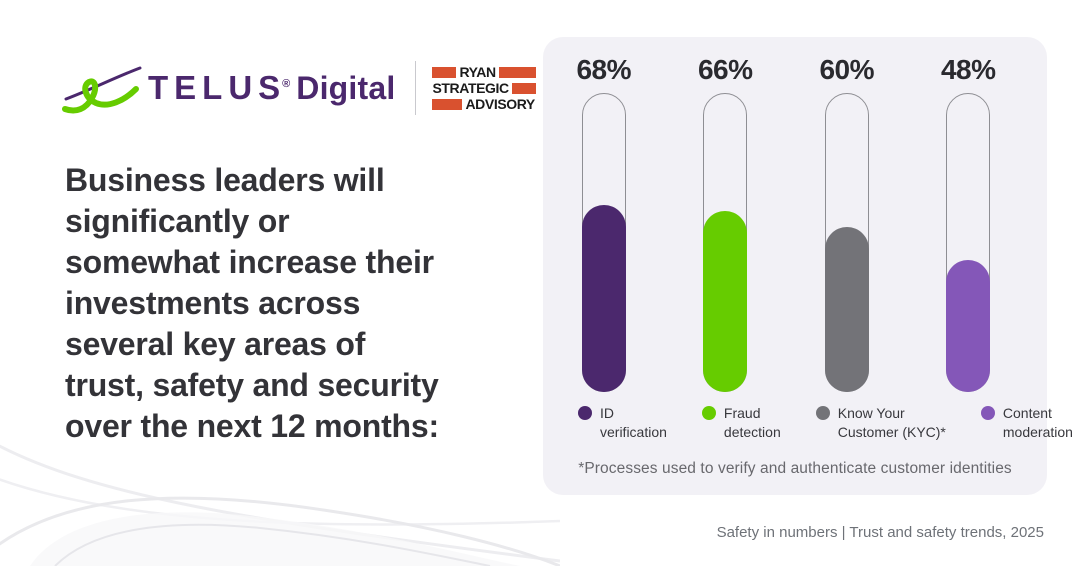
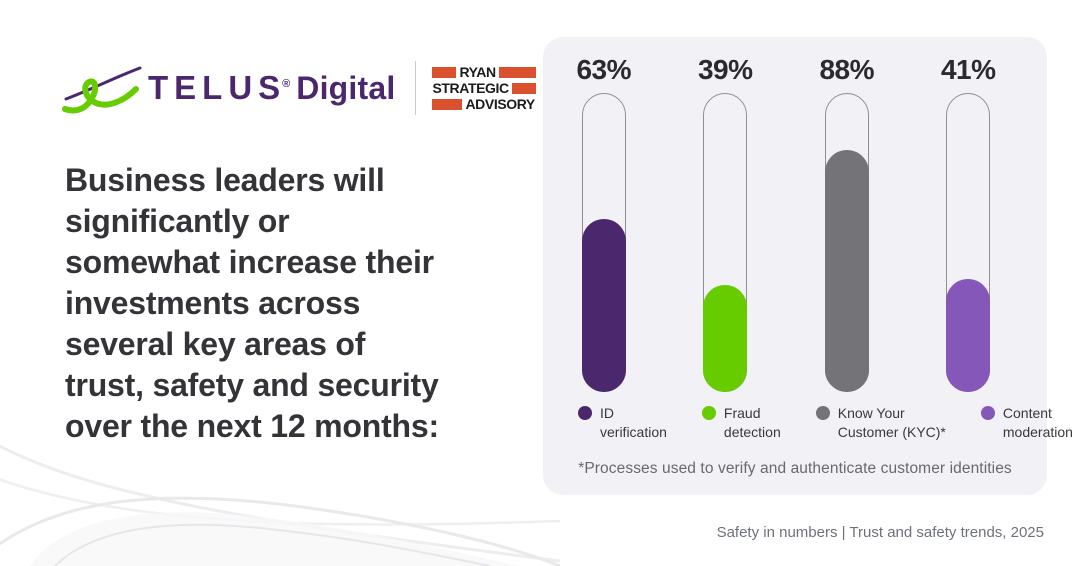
ID verification: 68% -> 63%
Fraud detection: 66% -> 39%
Know Your Customer (KYC)*: 60% -> 88%
Content moderation: 48% -> 41%
